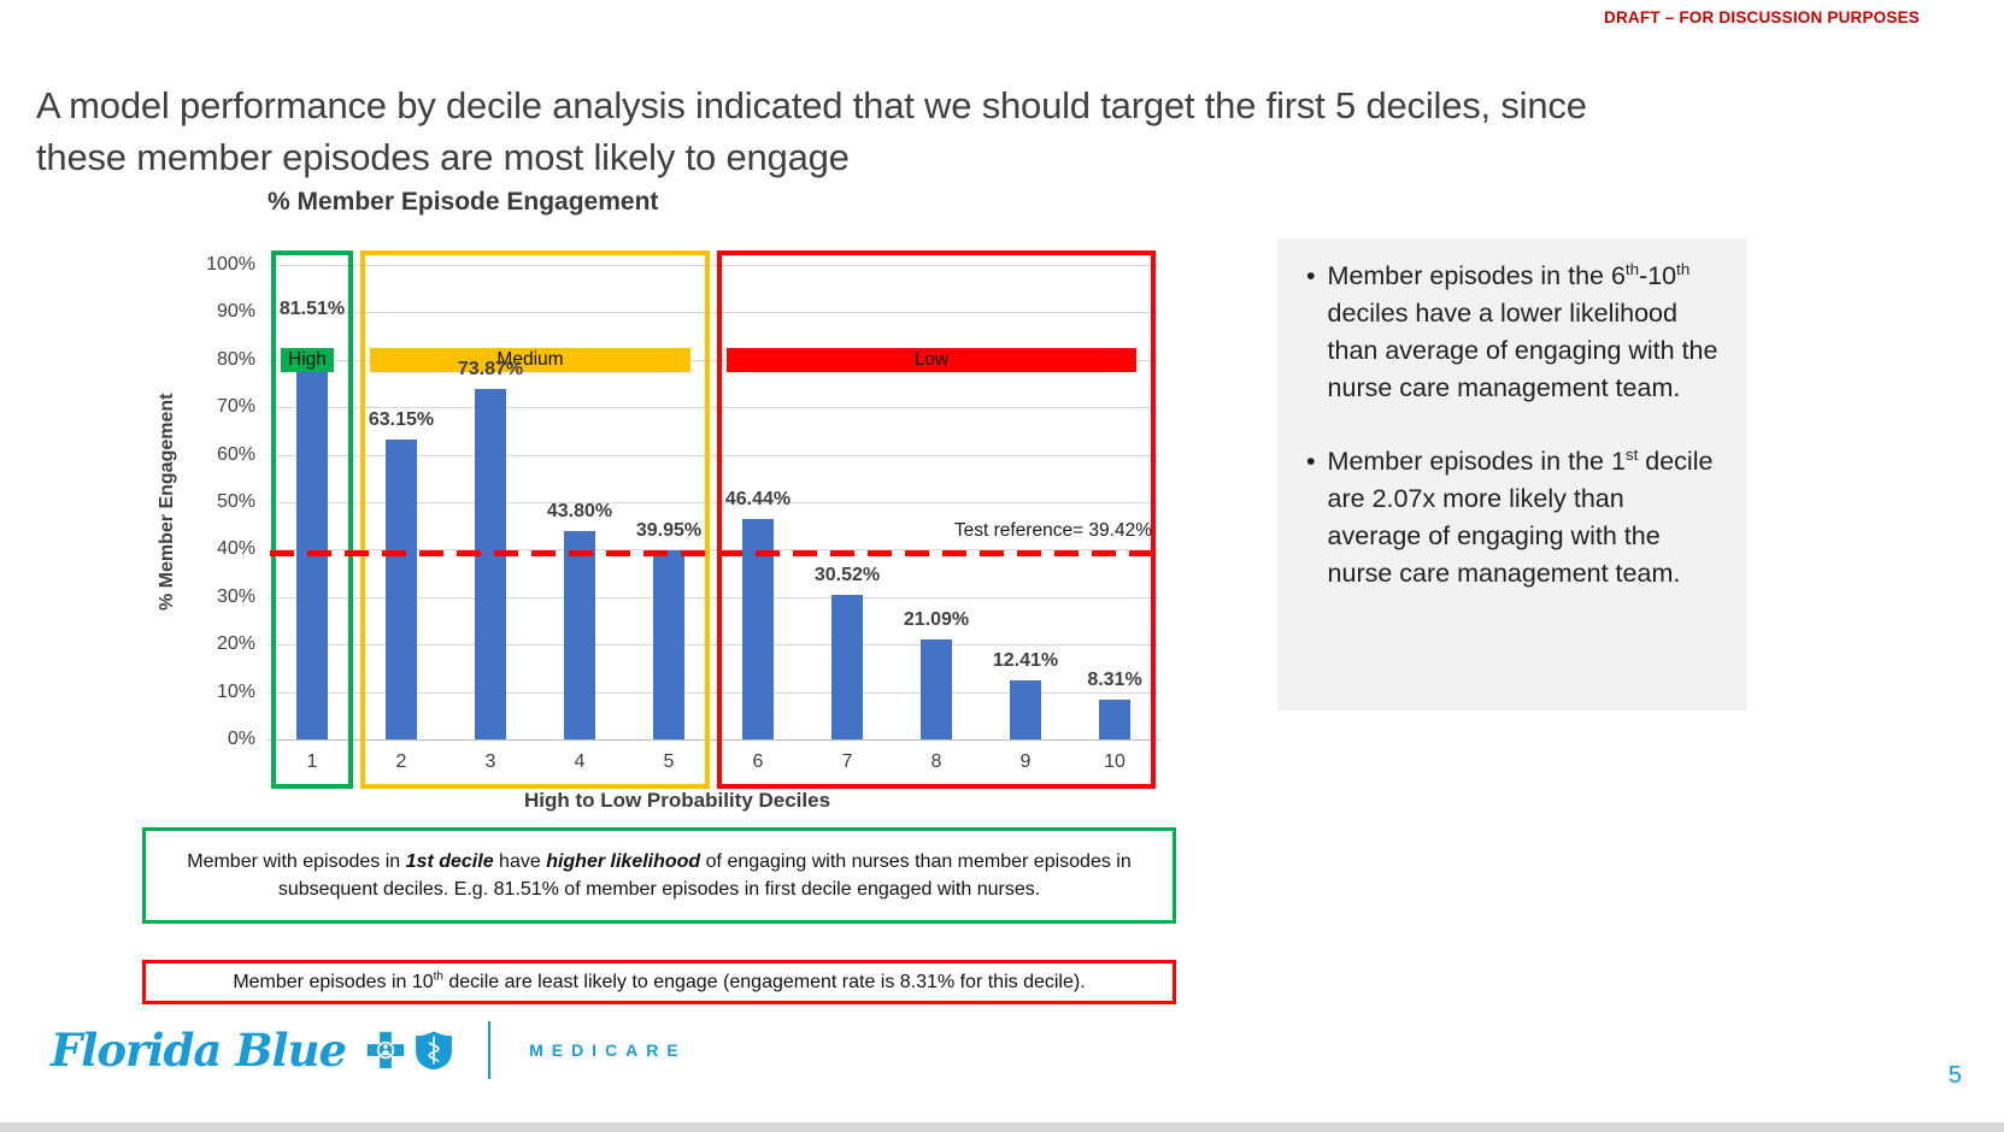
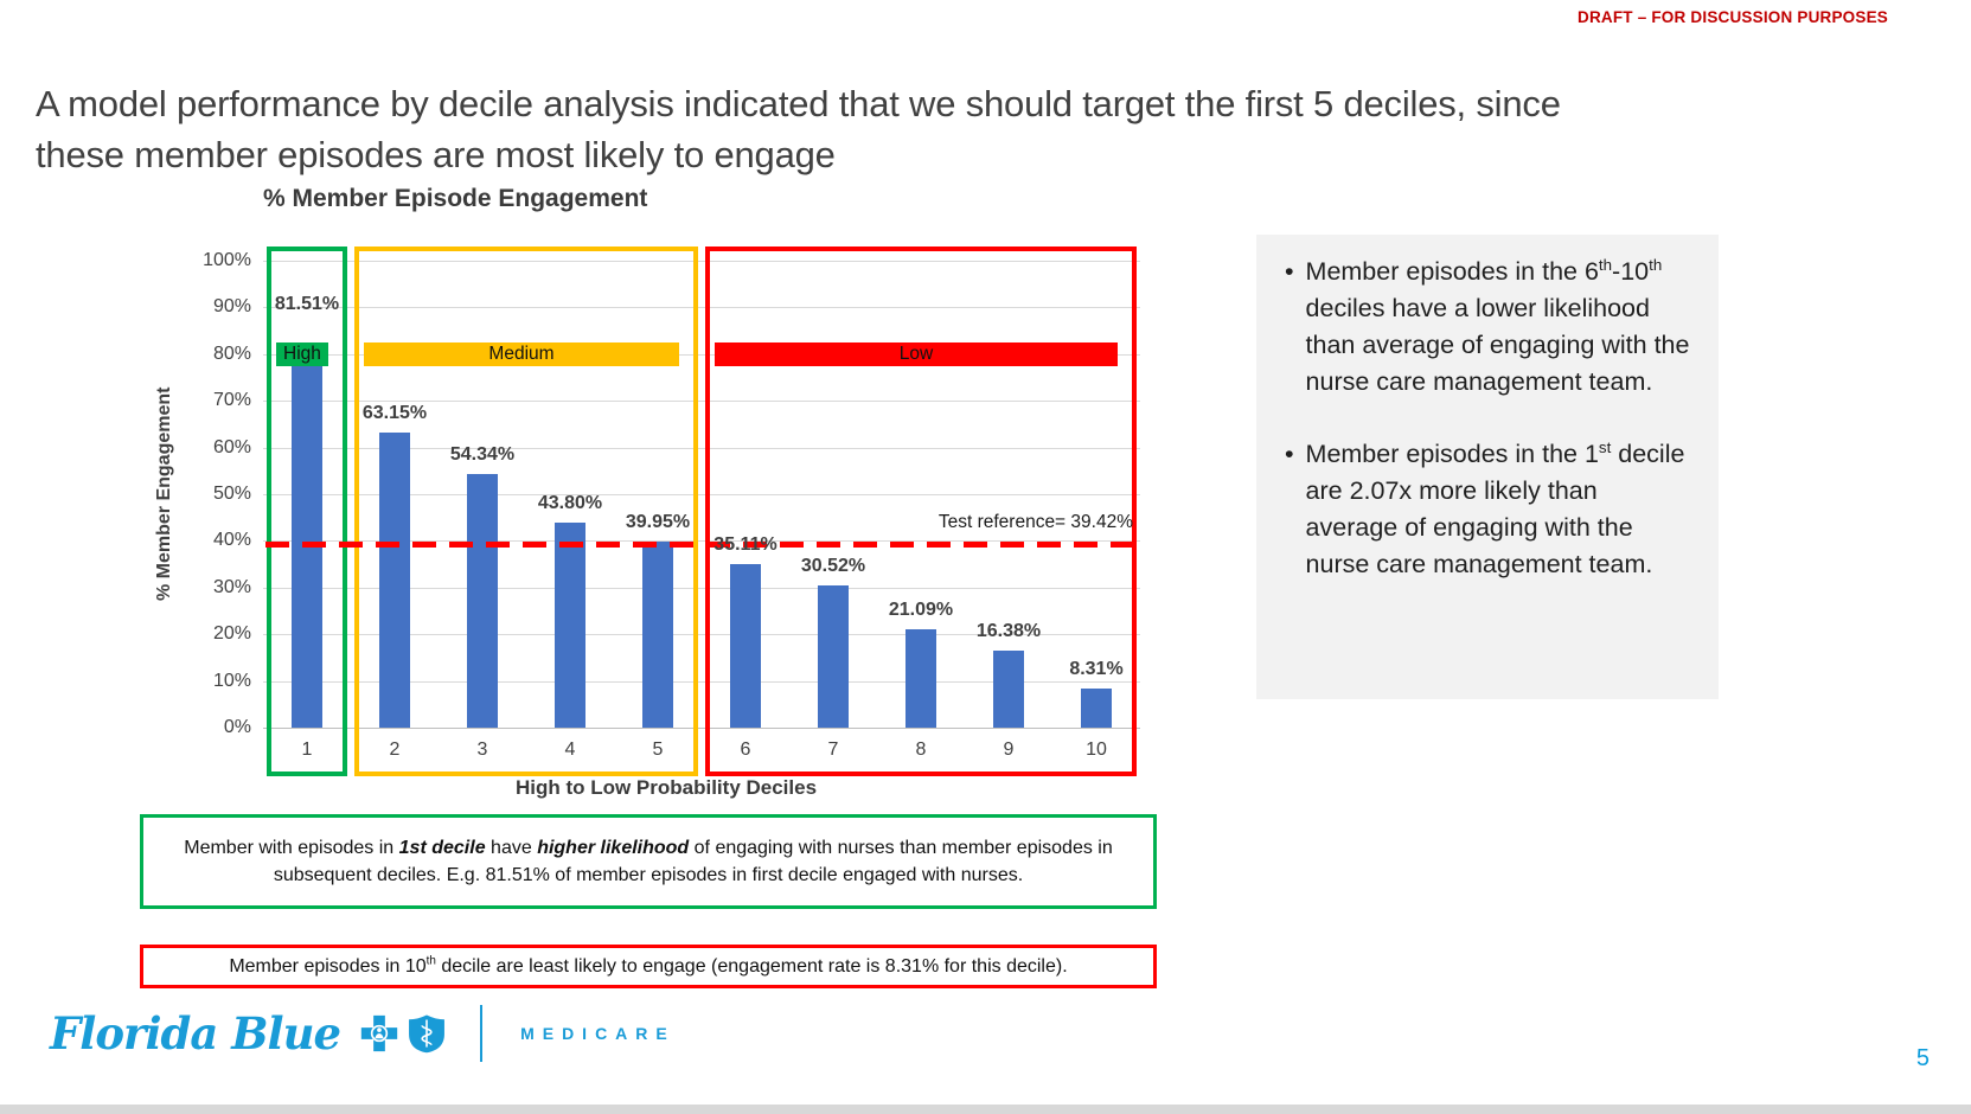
3: 73.87% -> 54.34%
6: 46.44% -> 35.11%
9: 12.41% -> 16.38%
